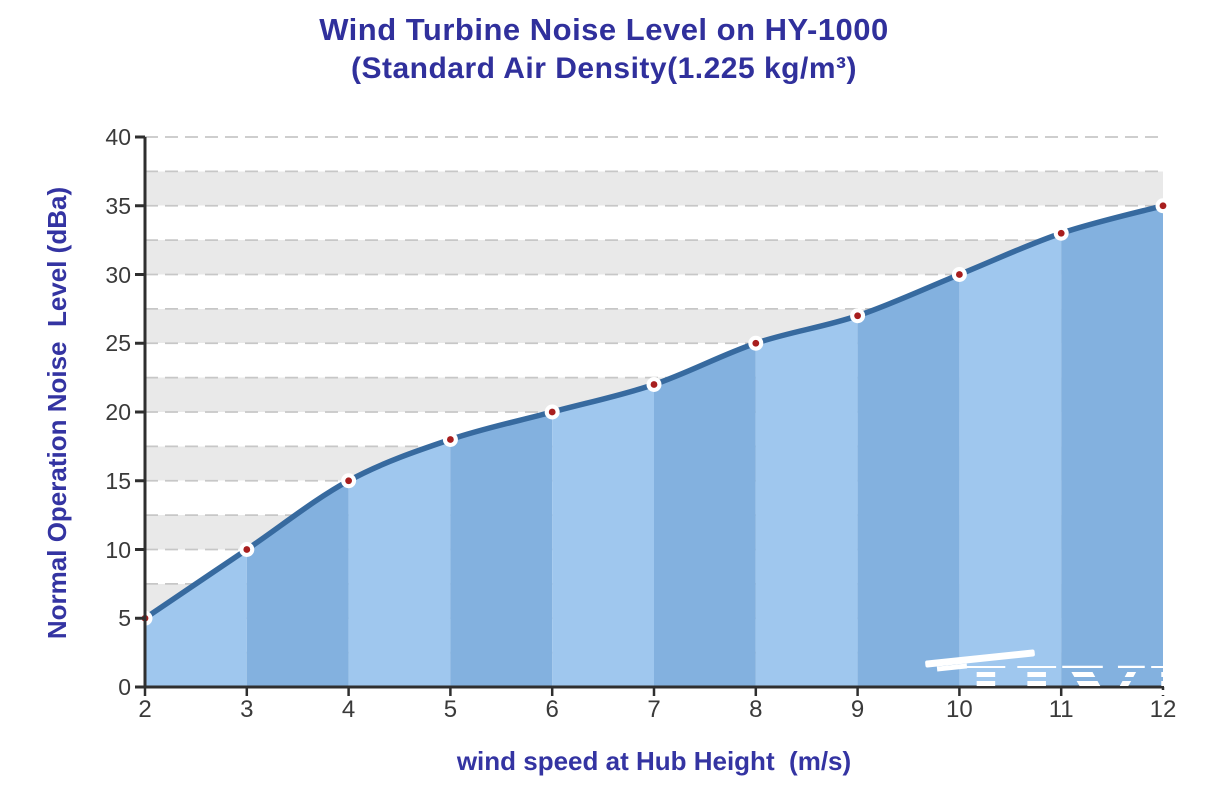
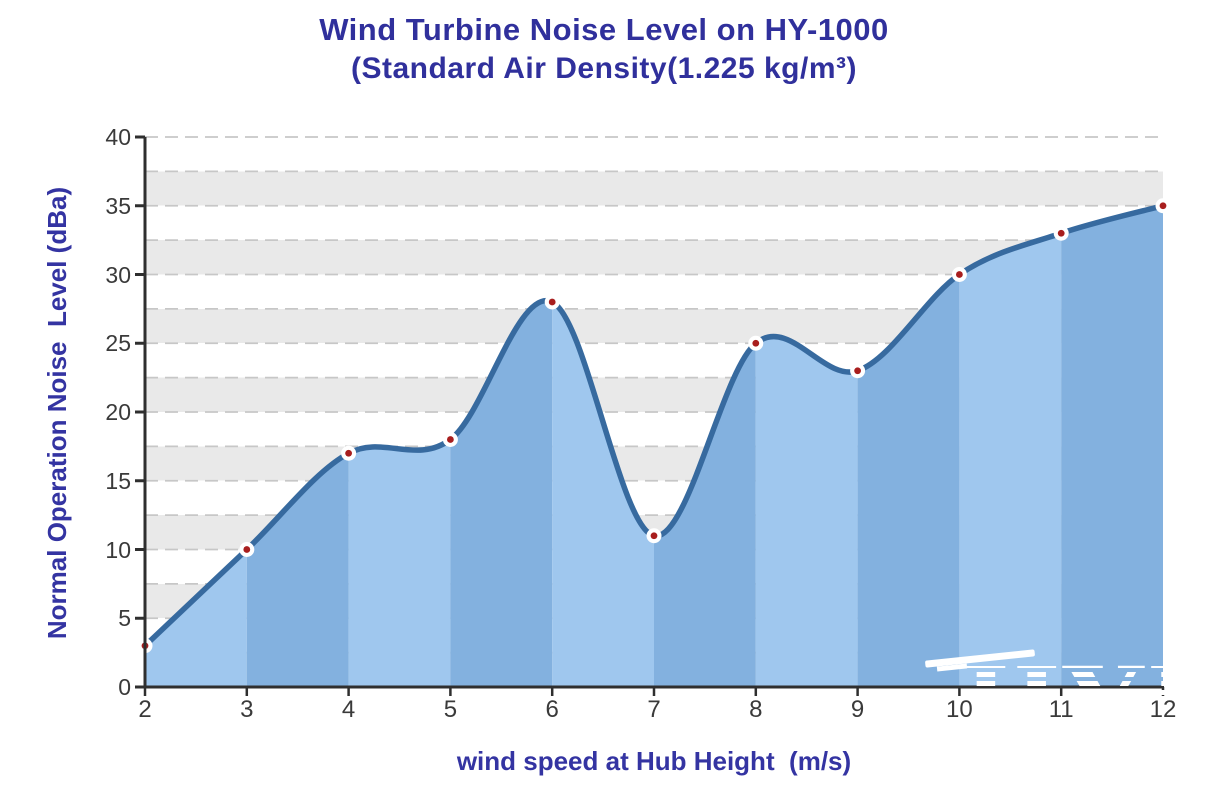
2: 5 -> 3
4: 15 -> 17
6: 20 -> 28
7: 22 -> 11
9: 27 -> 23
